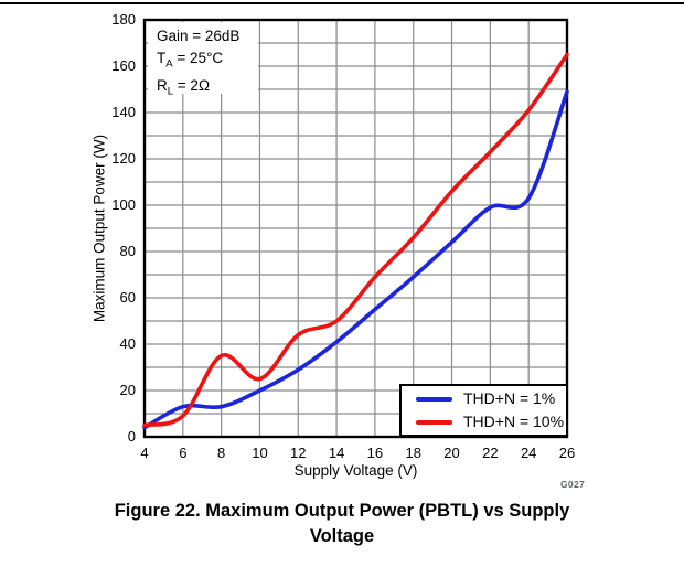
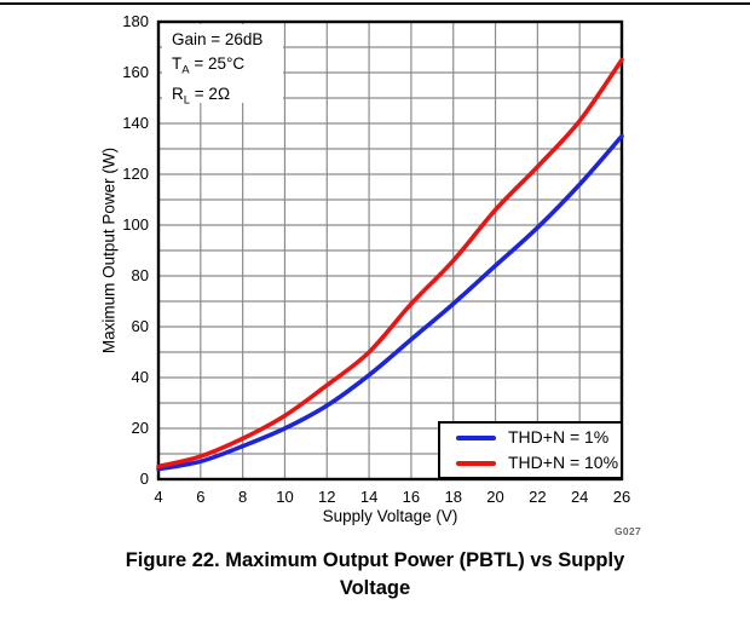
THD+N = 1%/6: 13 -> 7
THD+N = 10%/8: 35 -> 16
THD+N = 10%/12: 44 -> 37
THD+N = 1%/24: 103 -> 116
THD+N = 1%/26: 149 -> 135
